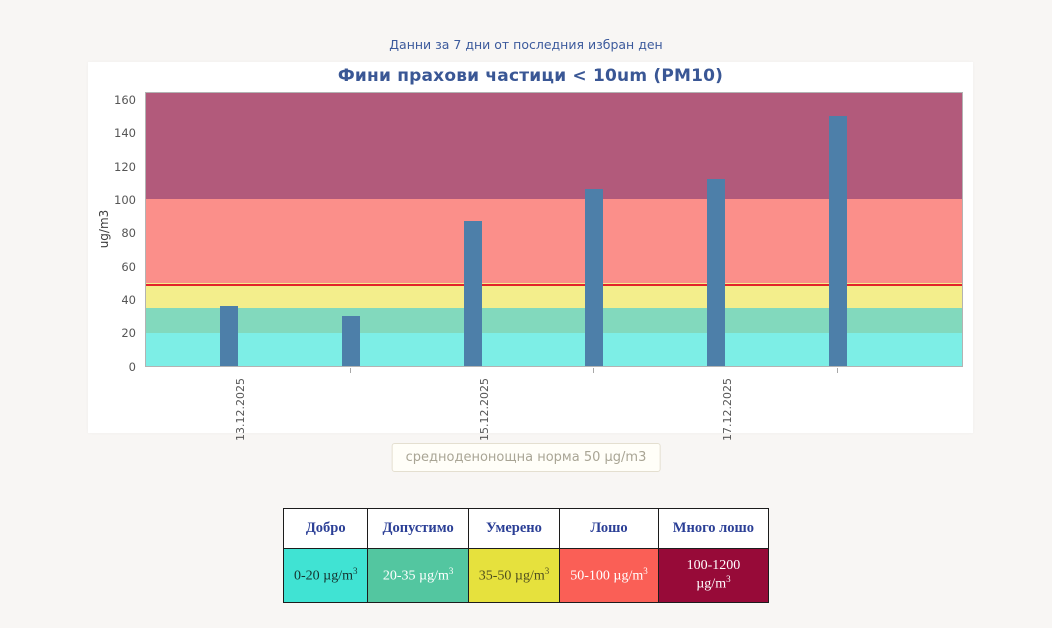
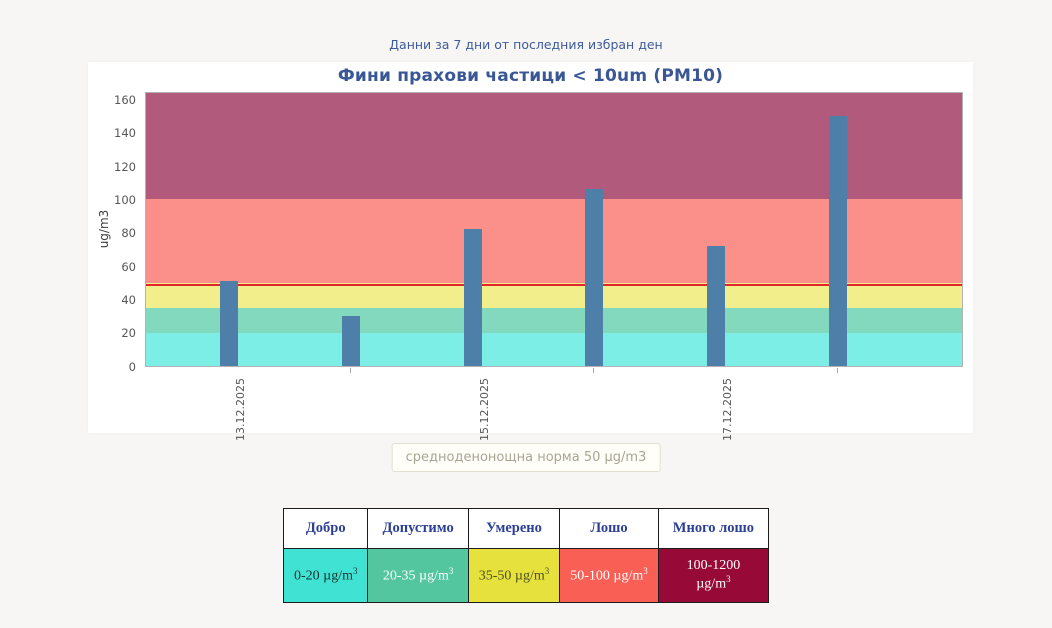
13.12.2025: 36 -> 51
15.12.2025: 87 -> 82
17.12.2025: 112 -> 72
